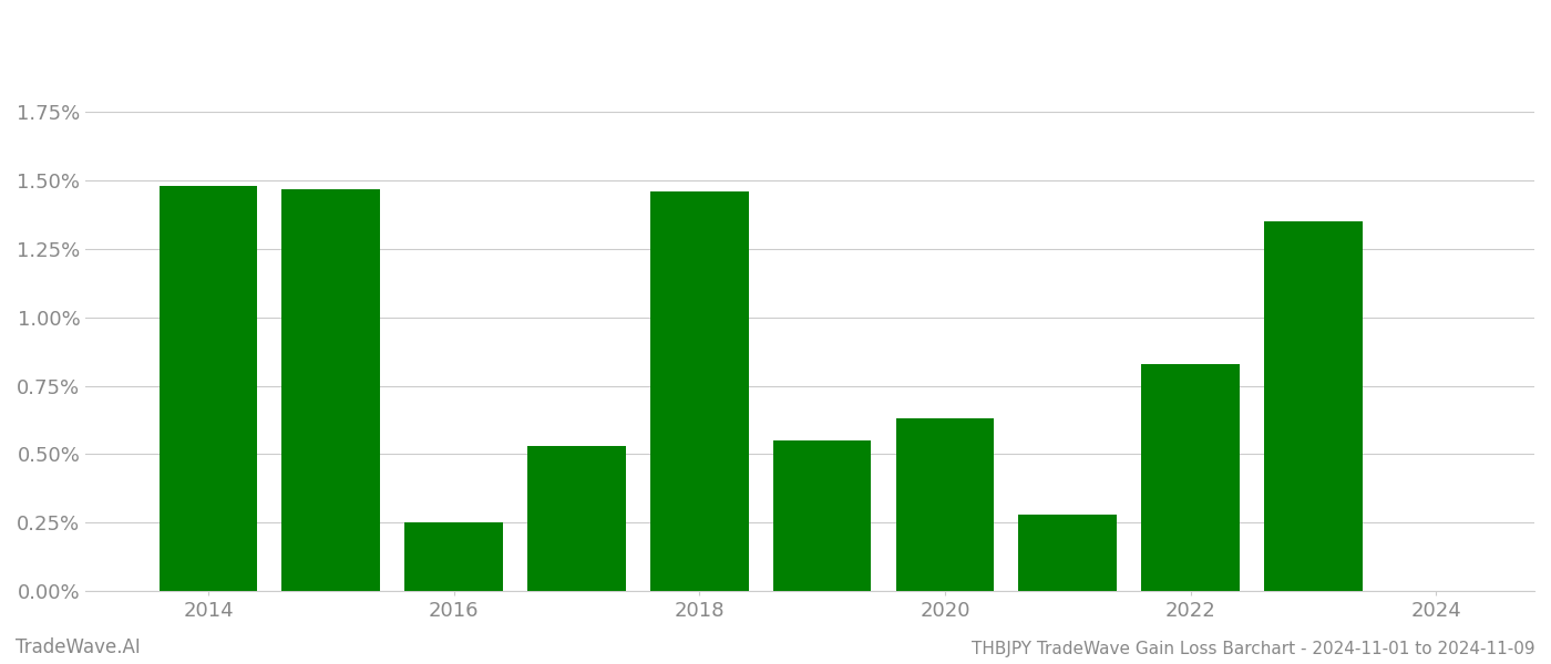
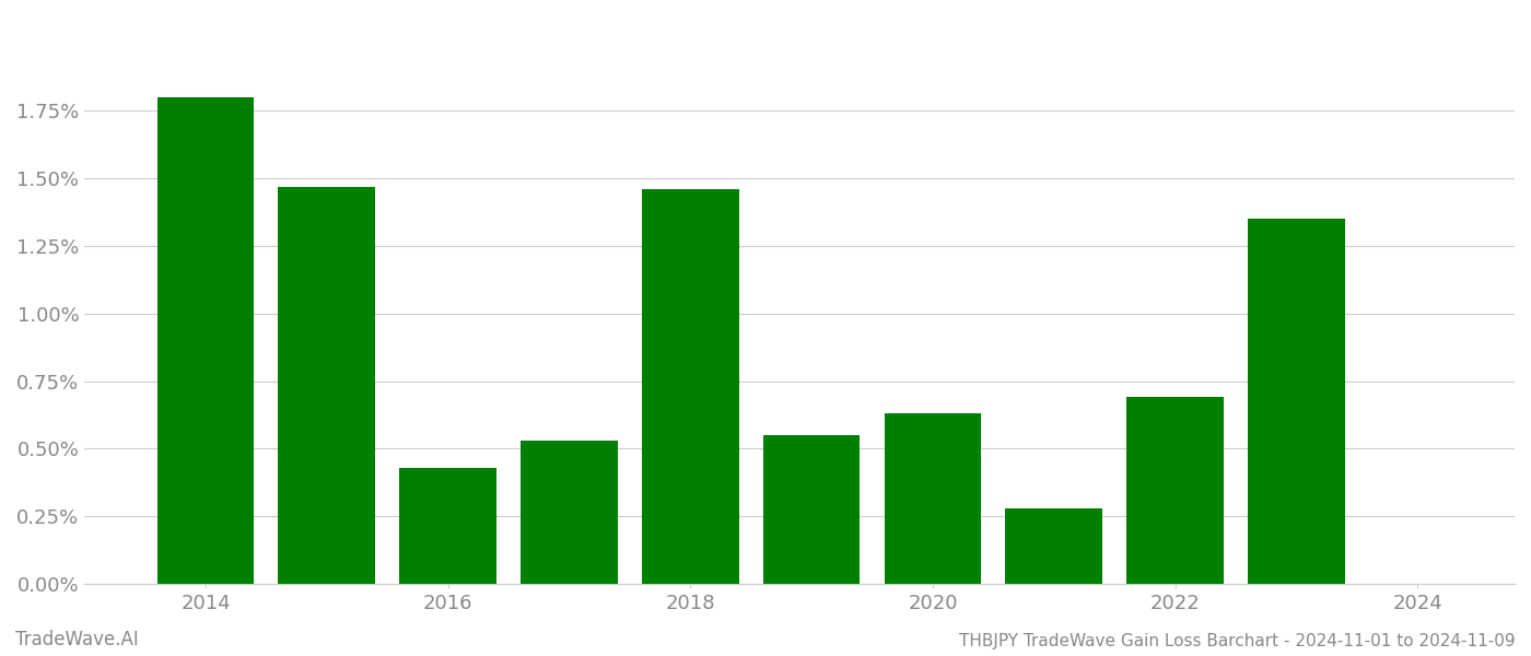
2014: 1.48% -> 1.80%
2016: 0.25% -> 0.43%
2022: 0.83% -> 0.69%
